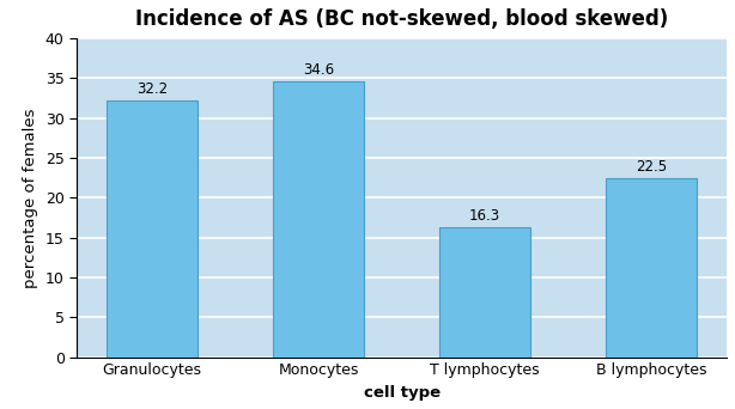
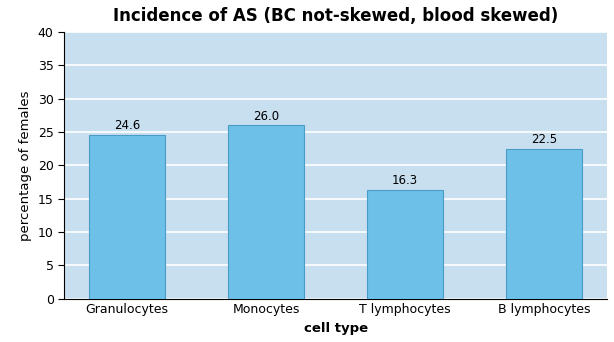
Granulocytes: 32.2 -> 24.6
Monocytes: 34.6 -> 26.0
